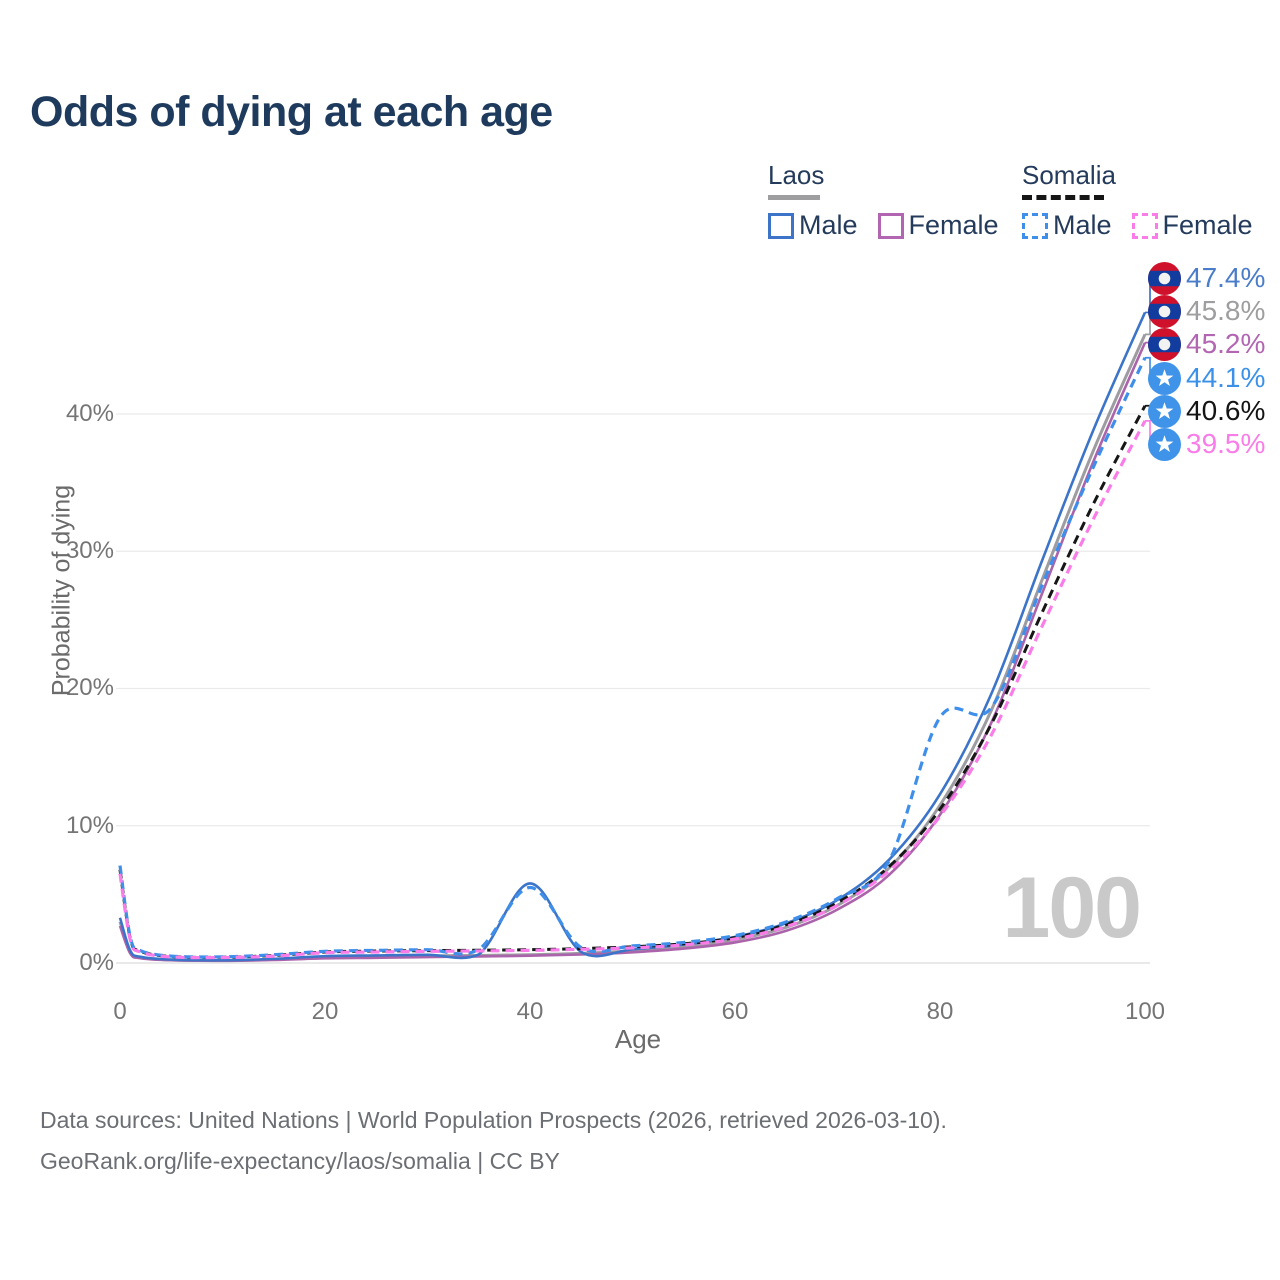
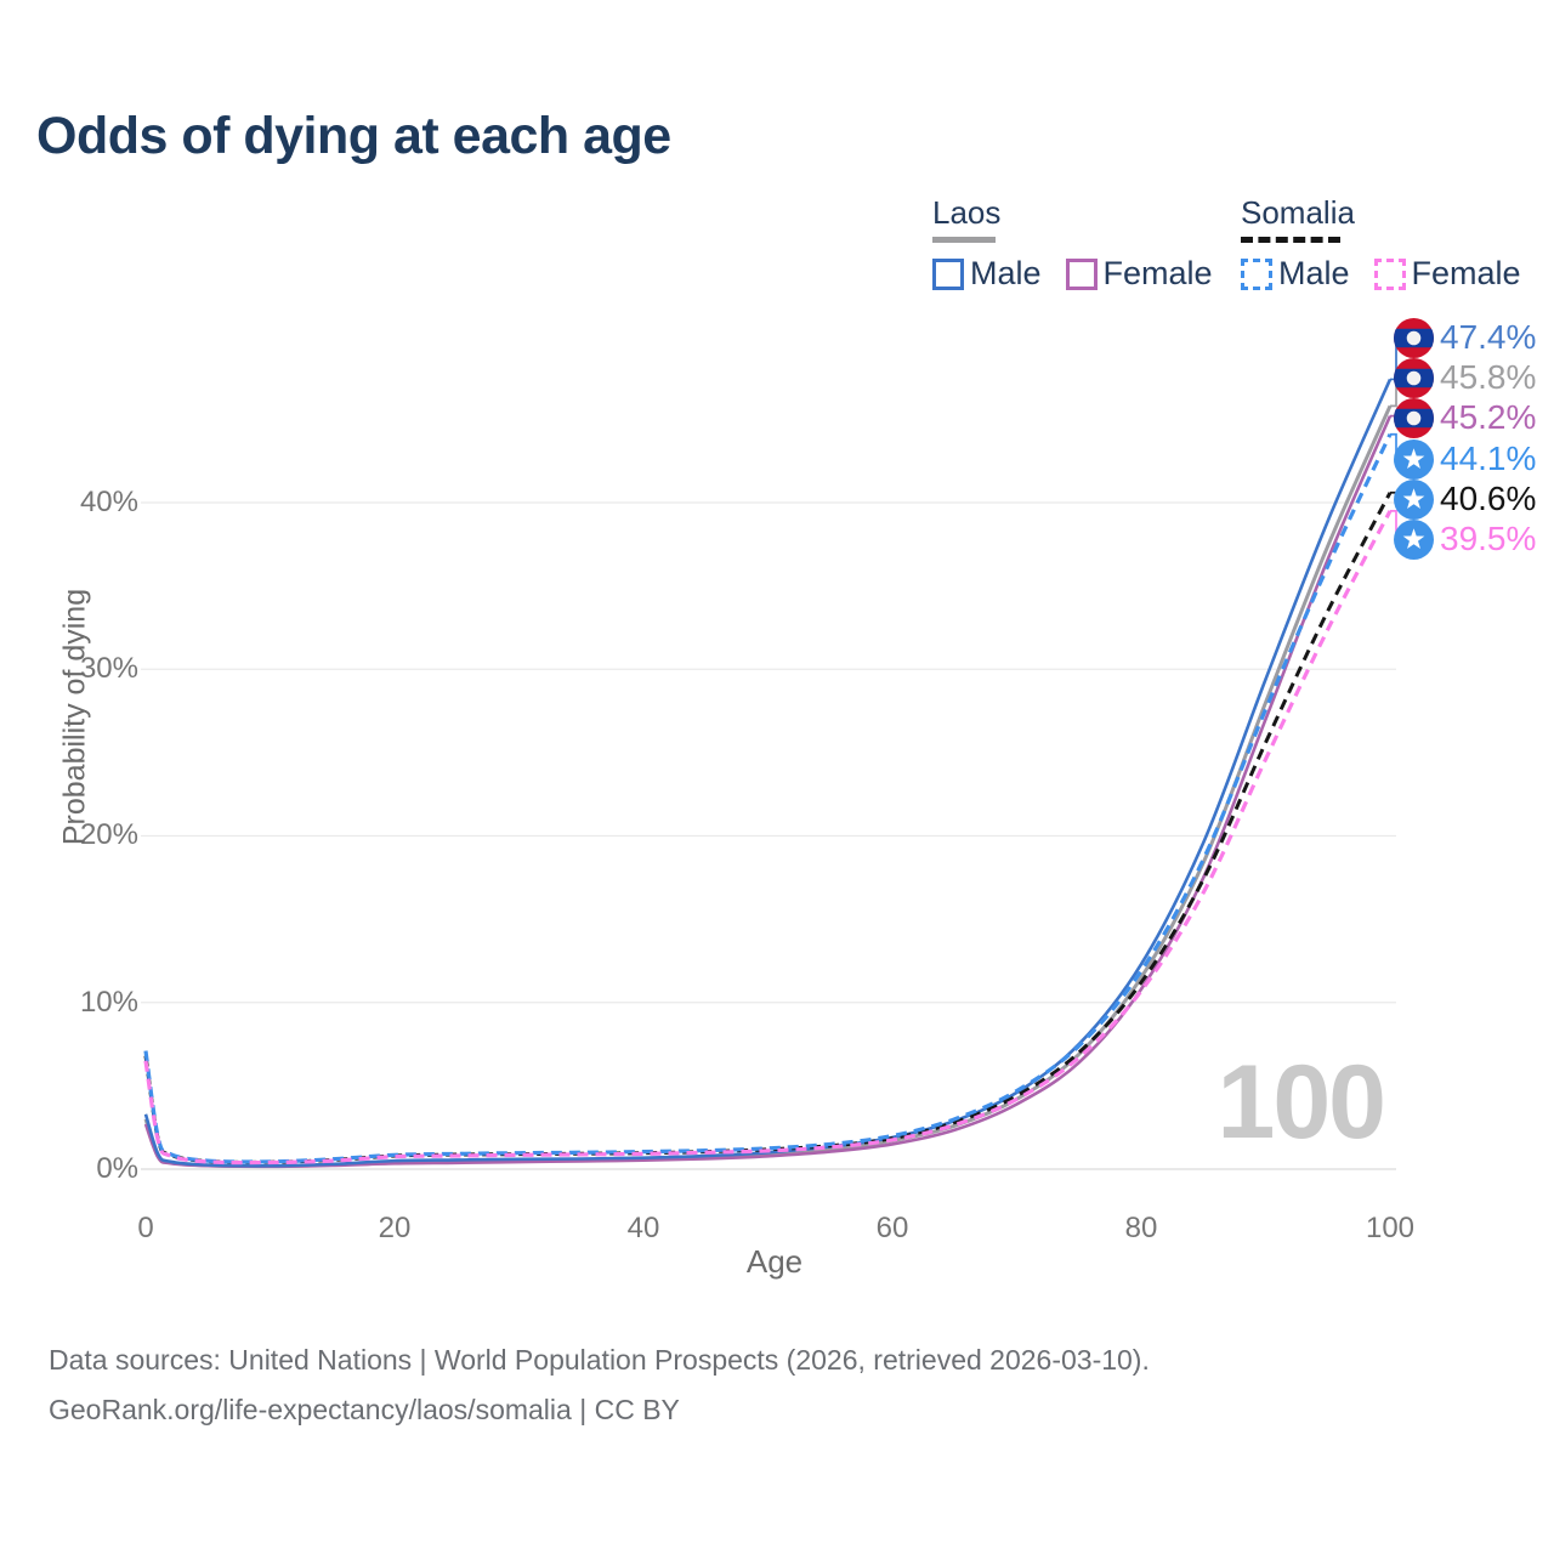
Laos Male/40: 5.8% -> 0.7%
Somalia Male/40: 5.5% -> 1.1%
Somalia Male/80: 17.9% -> 11.9%
